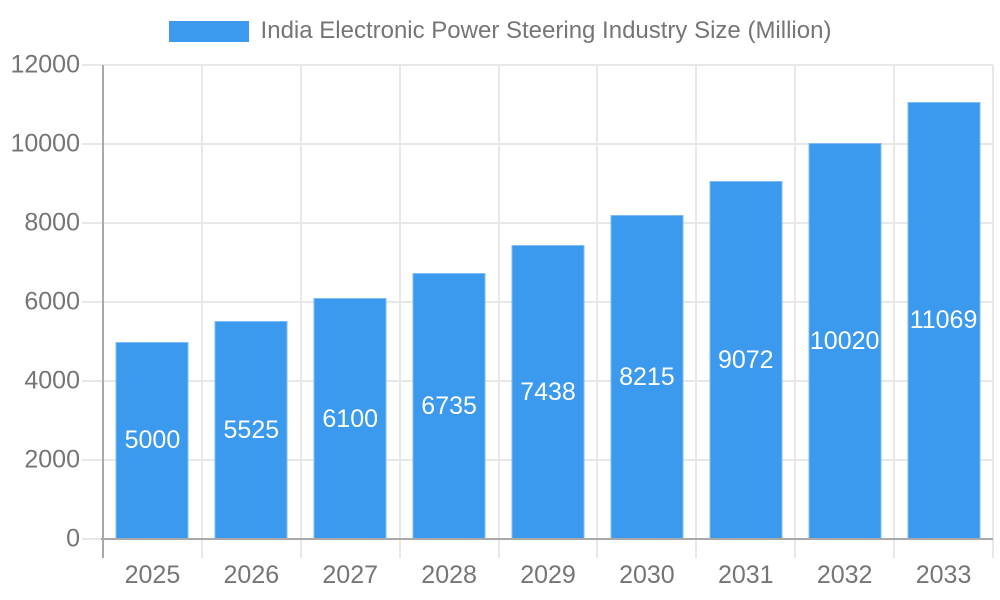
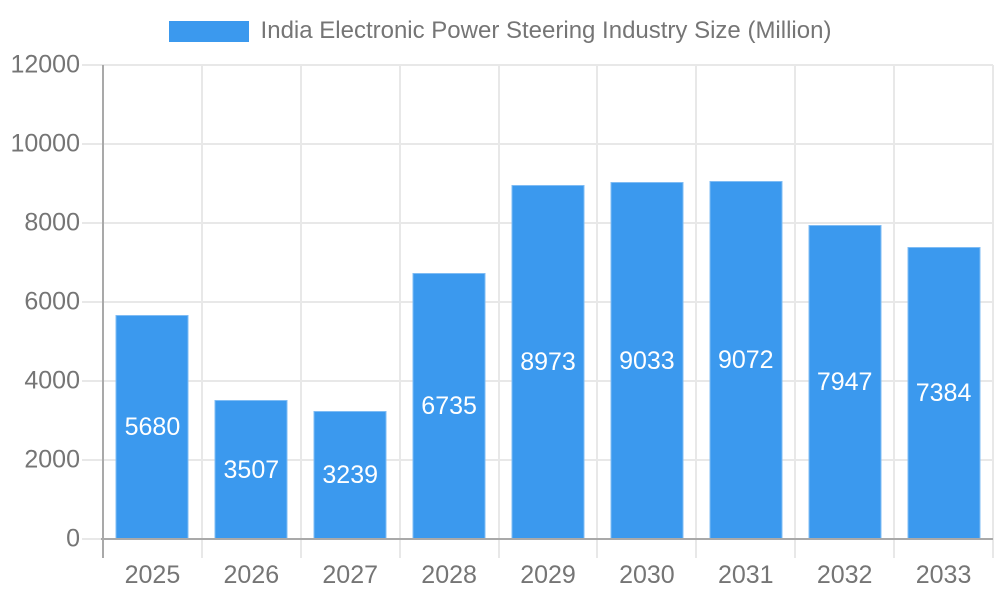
2025: 5000 -> 5680
2026: 5525 -> 3507
2027: 6100 -> 3239
2029: 7438 -> 8973
2030: 8215 -> 9033
2032: 10020 -> 7947
2033: 11069 -> 7384
